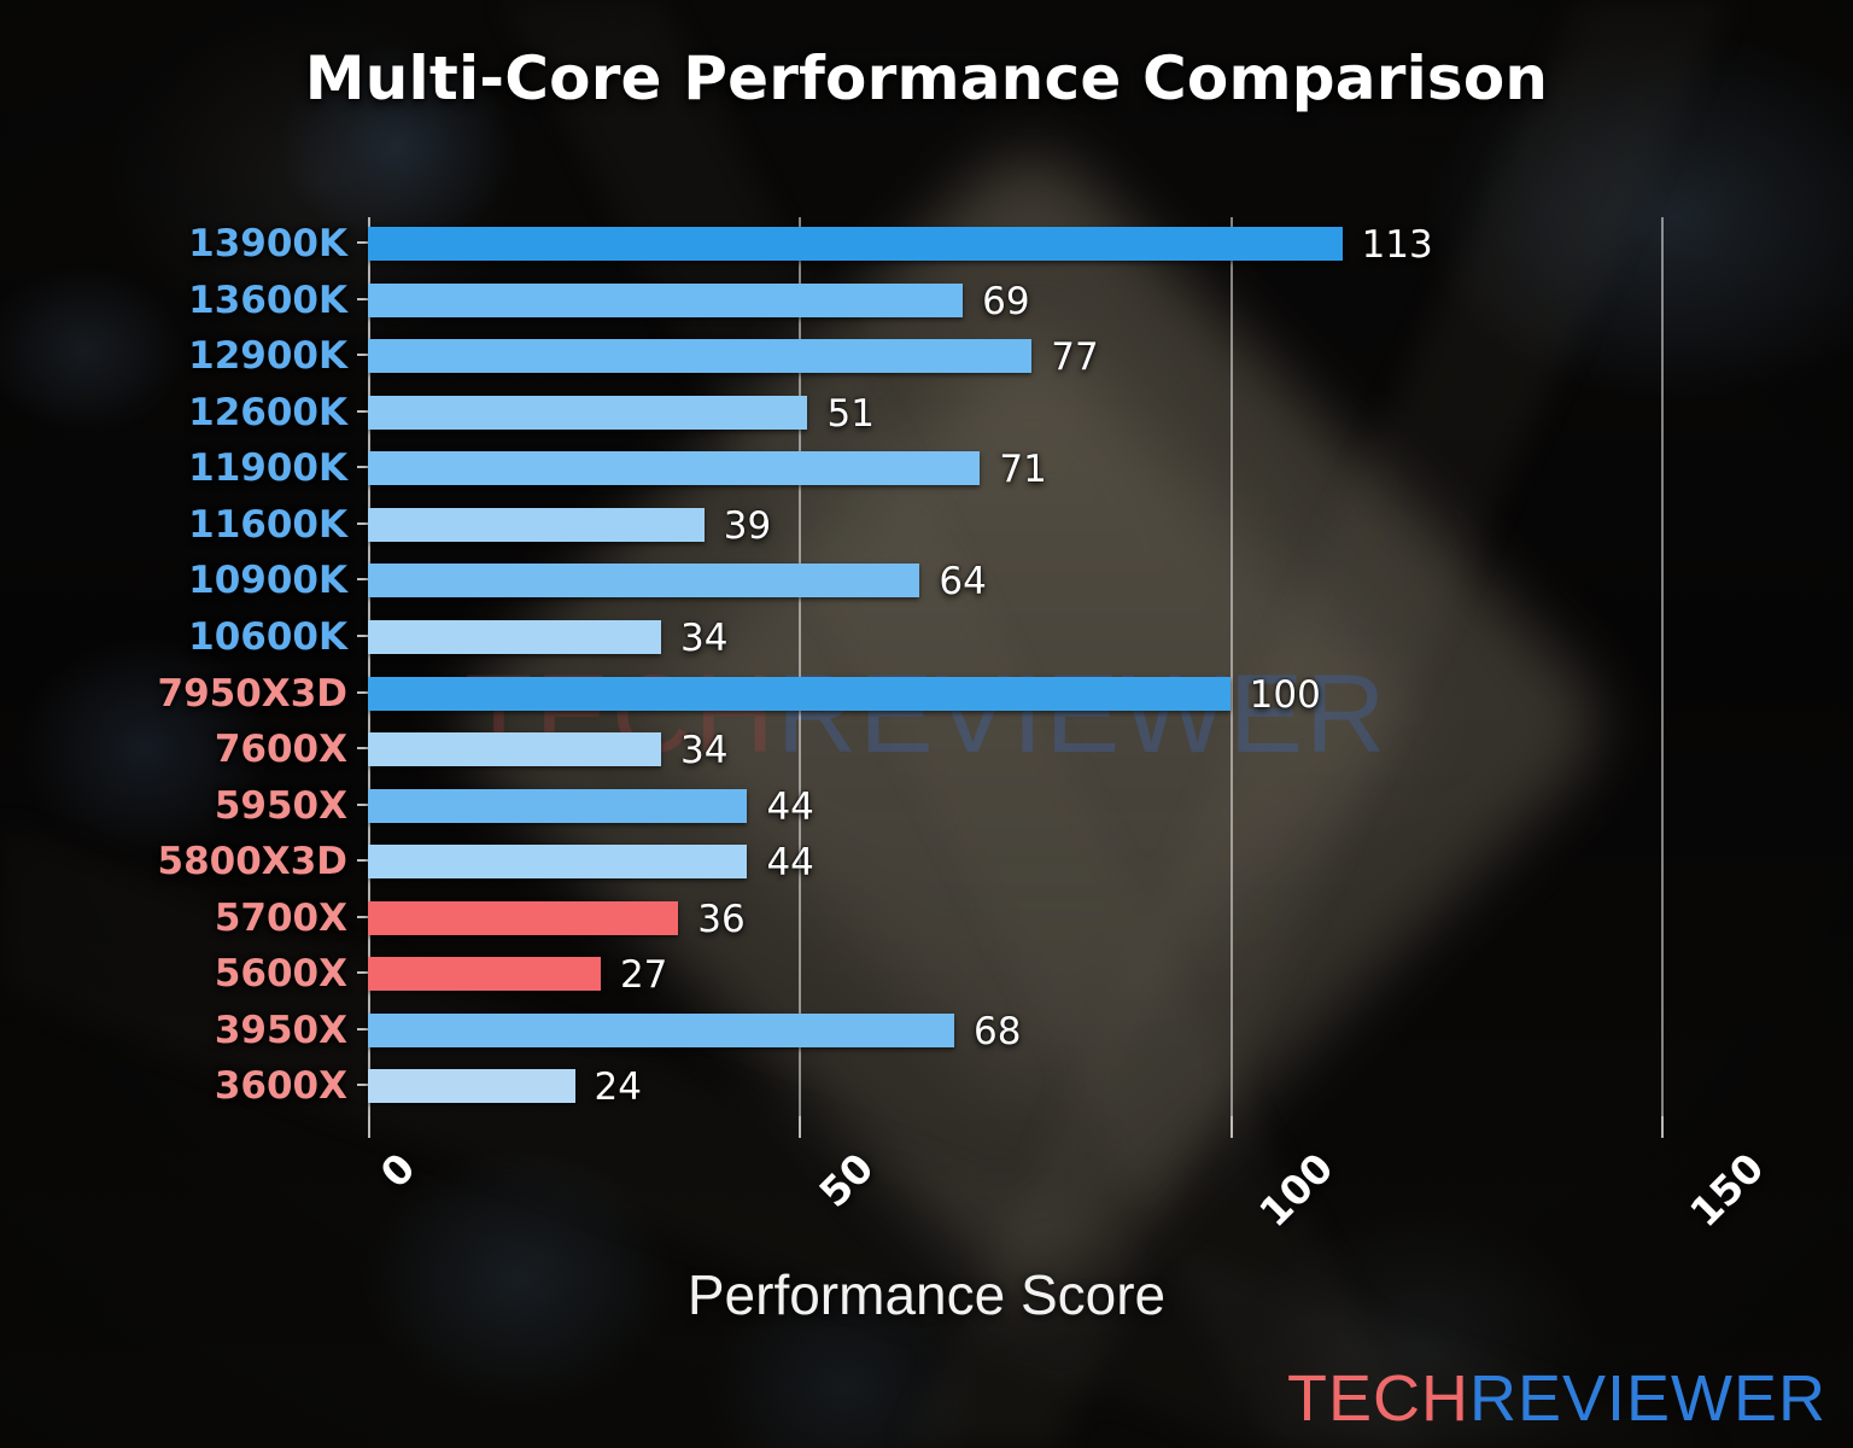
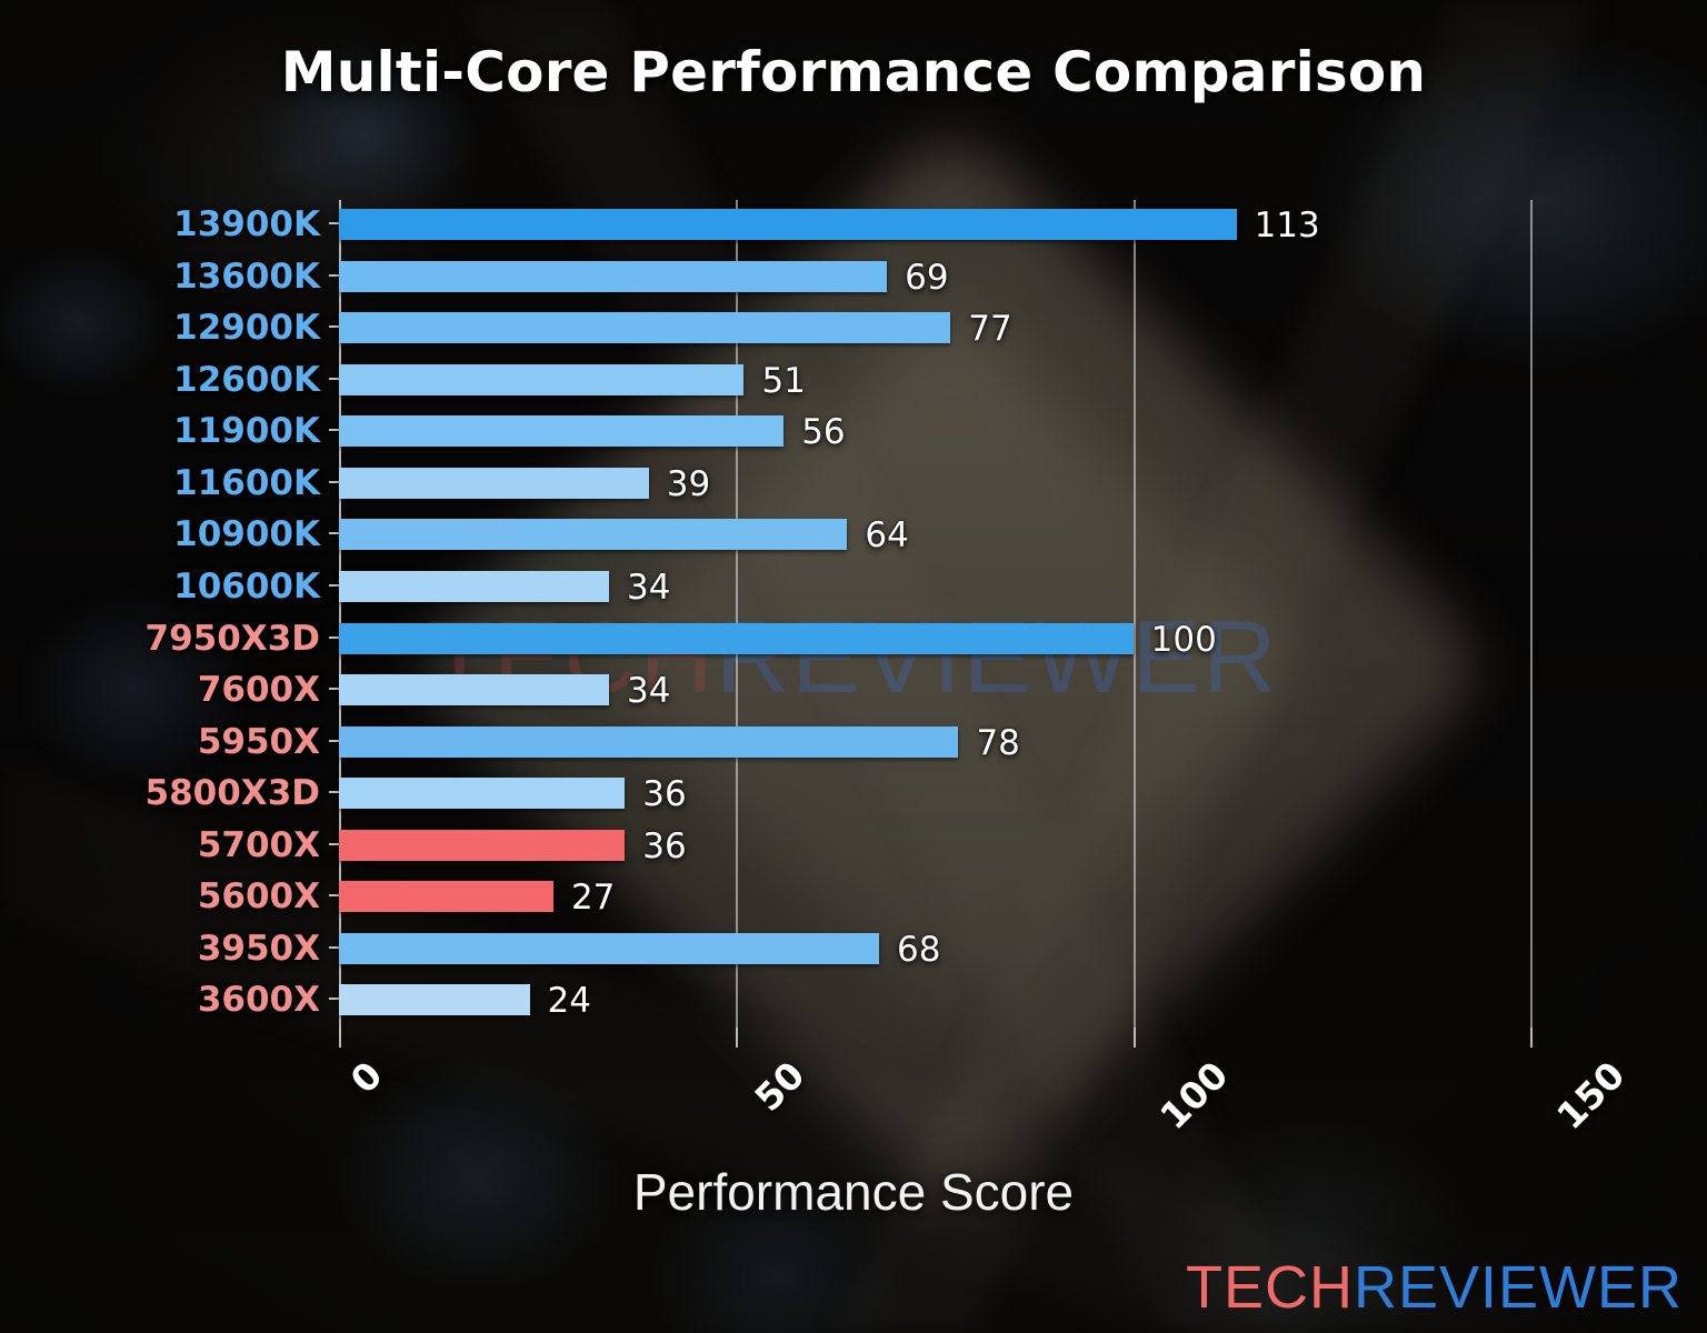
11900K: 71 -> 56
5950X: 44 -> 78
5800X3D: 44 -> 36
